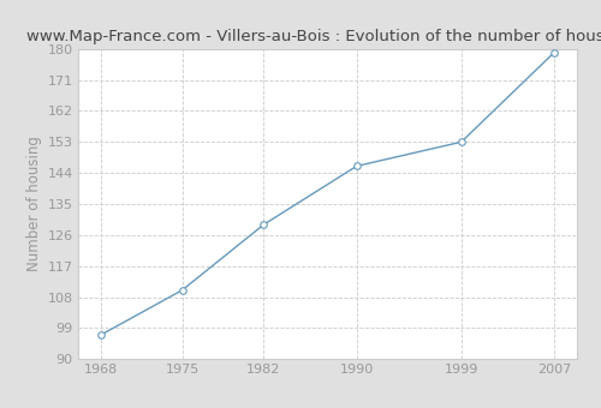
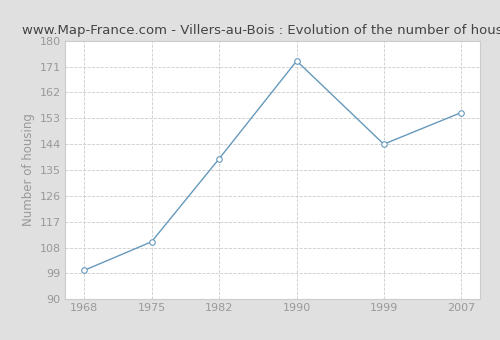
1968: 97 -> 100
1982: 129 -> 139
1990: 146 -> 173
1999: 153 -> 144
2007: 179 -> 155
